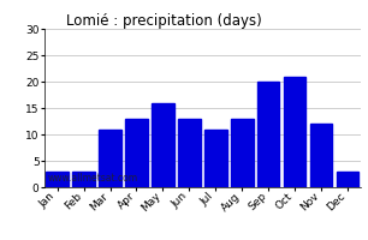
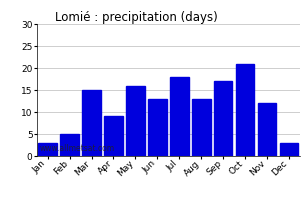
Feb: 3 -> 5
Mar: 11 -> 15
Apr: 13 -> 9
Jul: 11 -> 18
Sep: 20 -> 17
